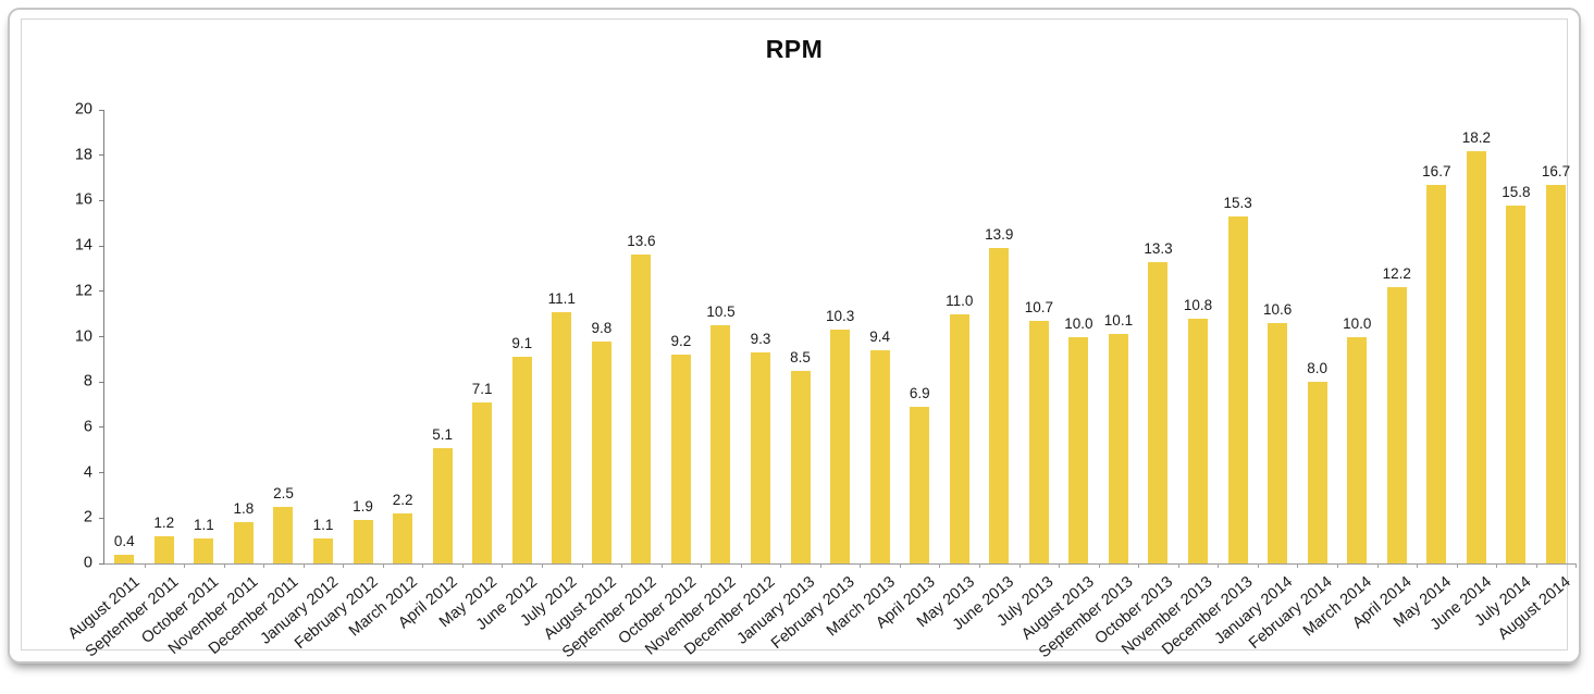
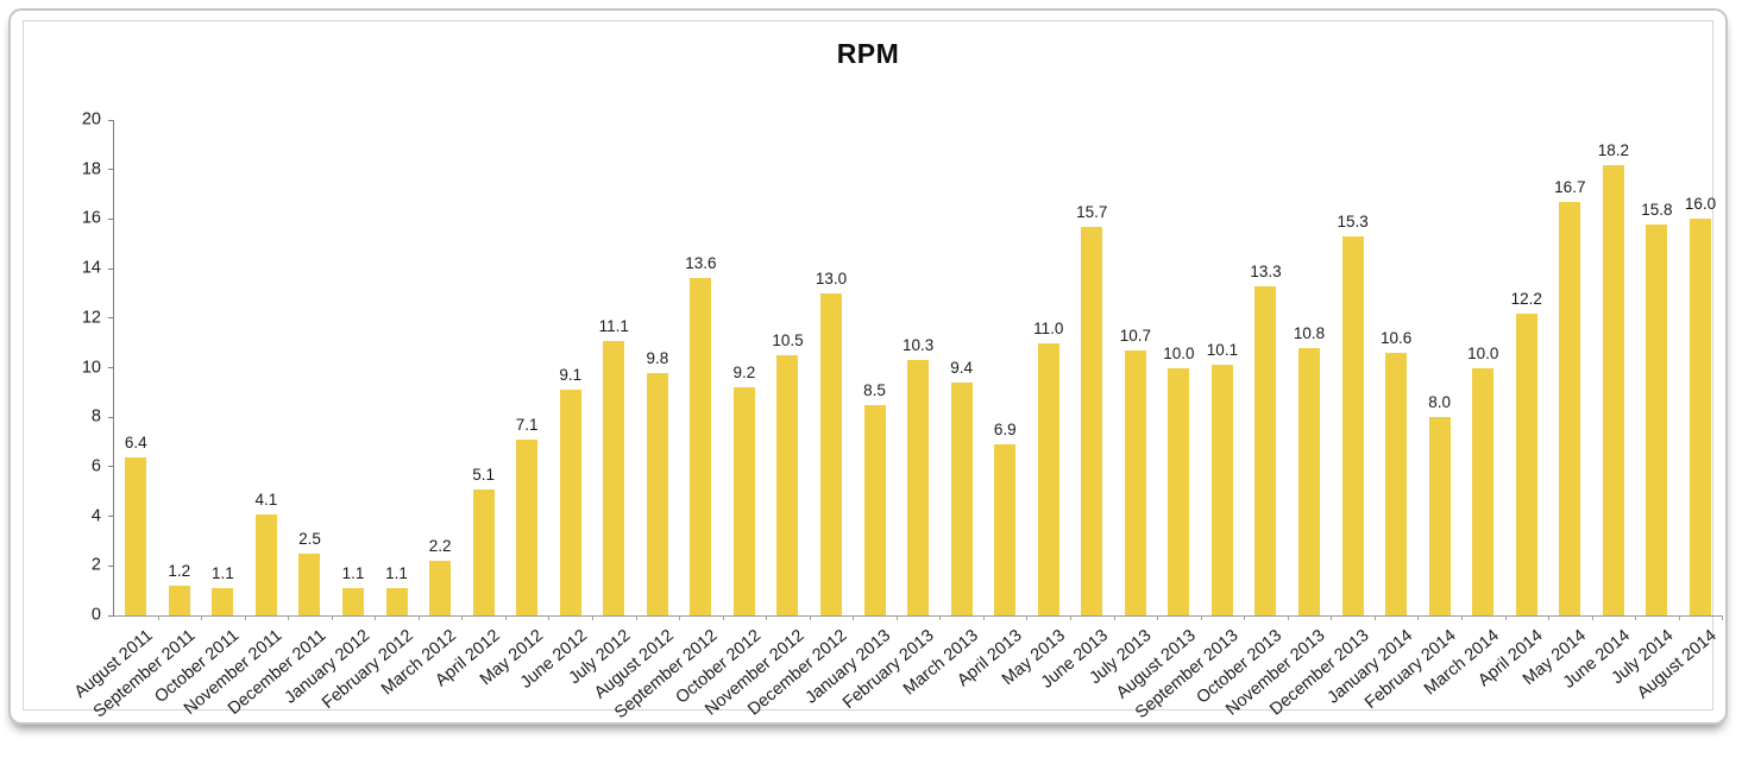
August 2011: 0.4 -> 6.4
November 2011: 1.8 -> 4.1
February 2012: 1.9 -> 1.1
December 2012: 9.3 -> 13.0
June 2013: 13.9 -> 15.7
August 2014: 16.7 -> 16.0
